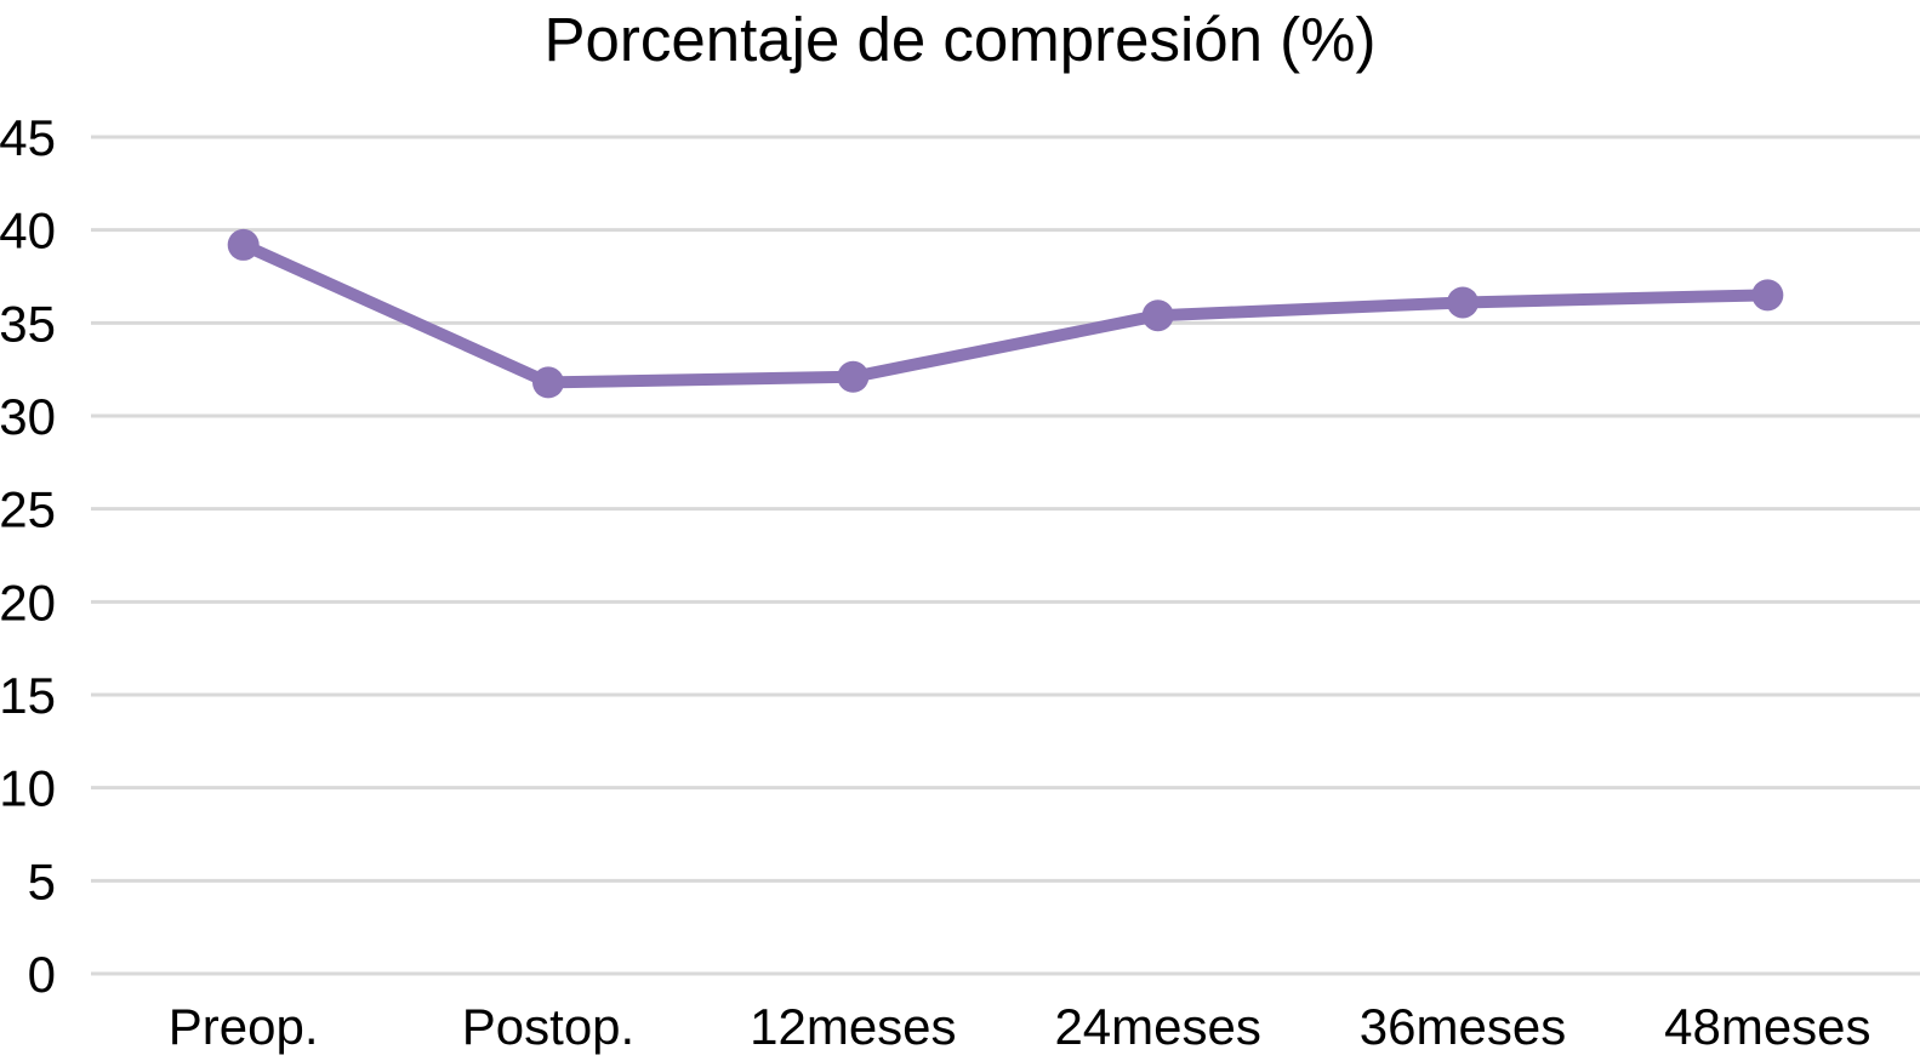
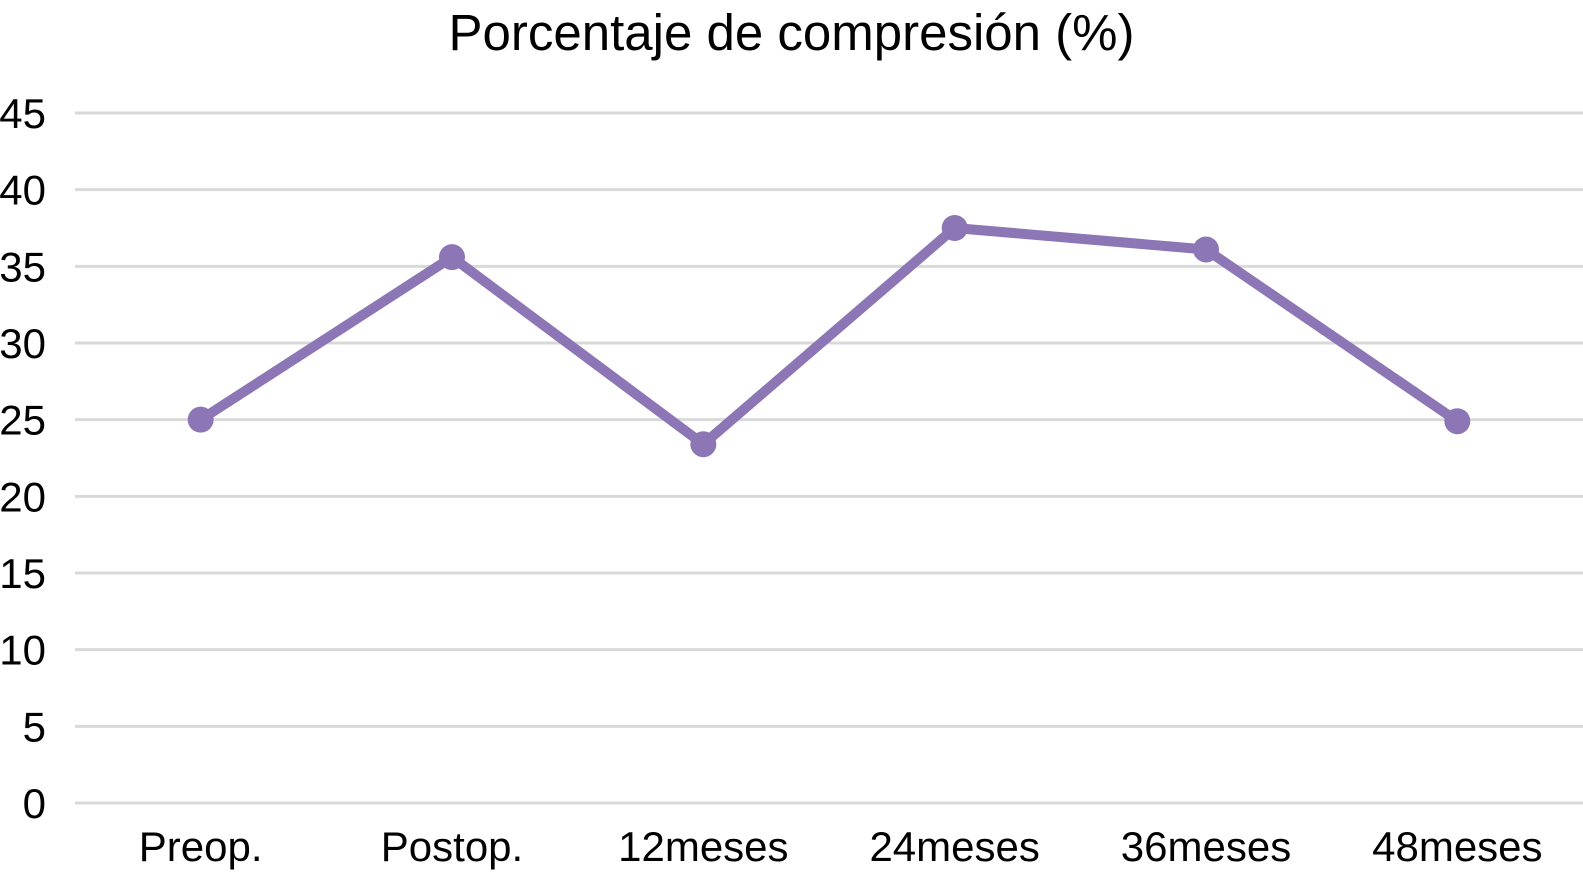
Preop.: 39.2 -> 25.0
Postop.: 31.8 -> 35.6
12meses: 32.1 -> 23.4
24meses: 35.4 -> 37.5
48meses: 36.5 -> 24.9
